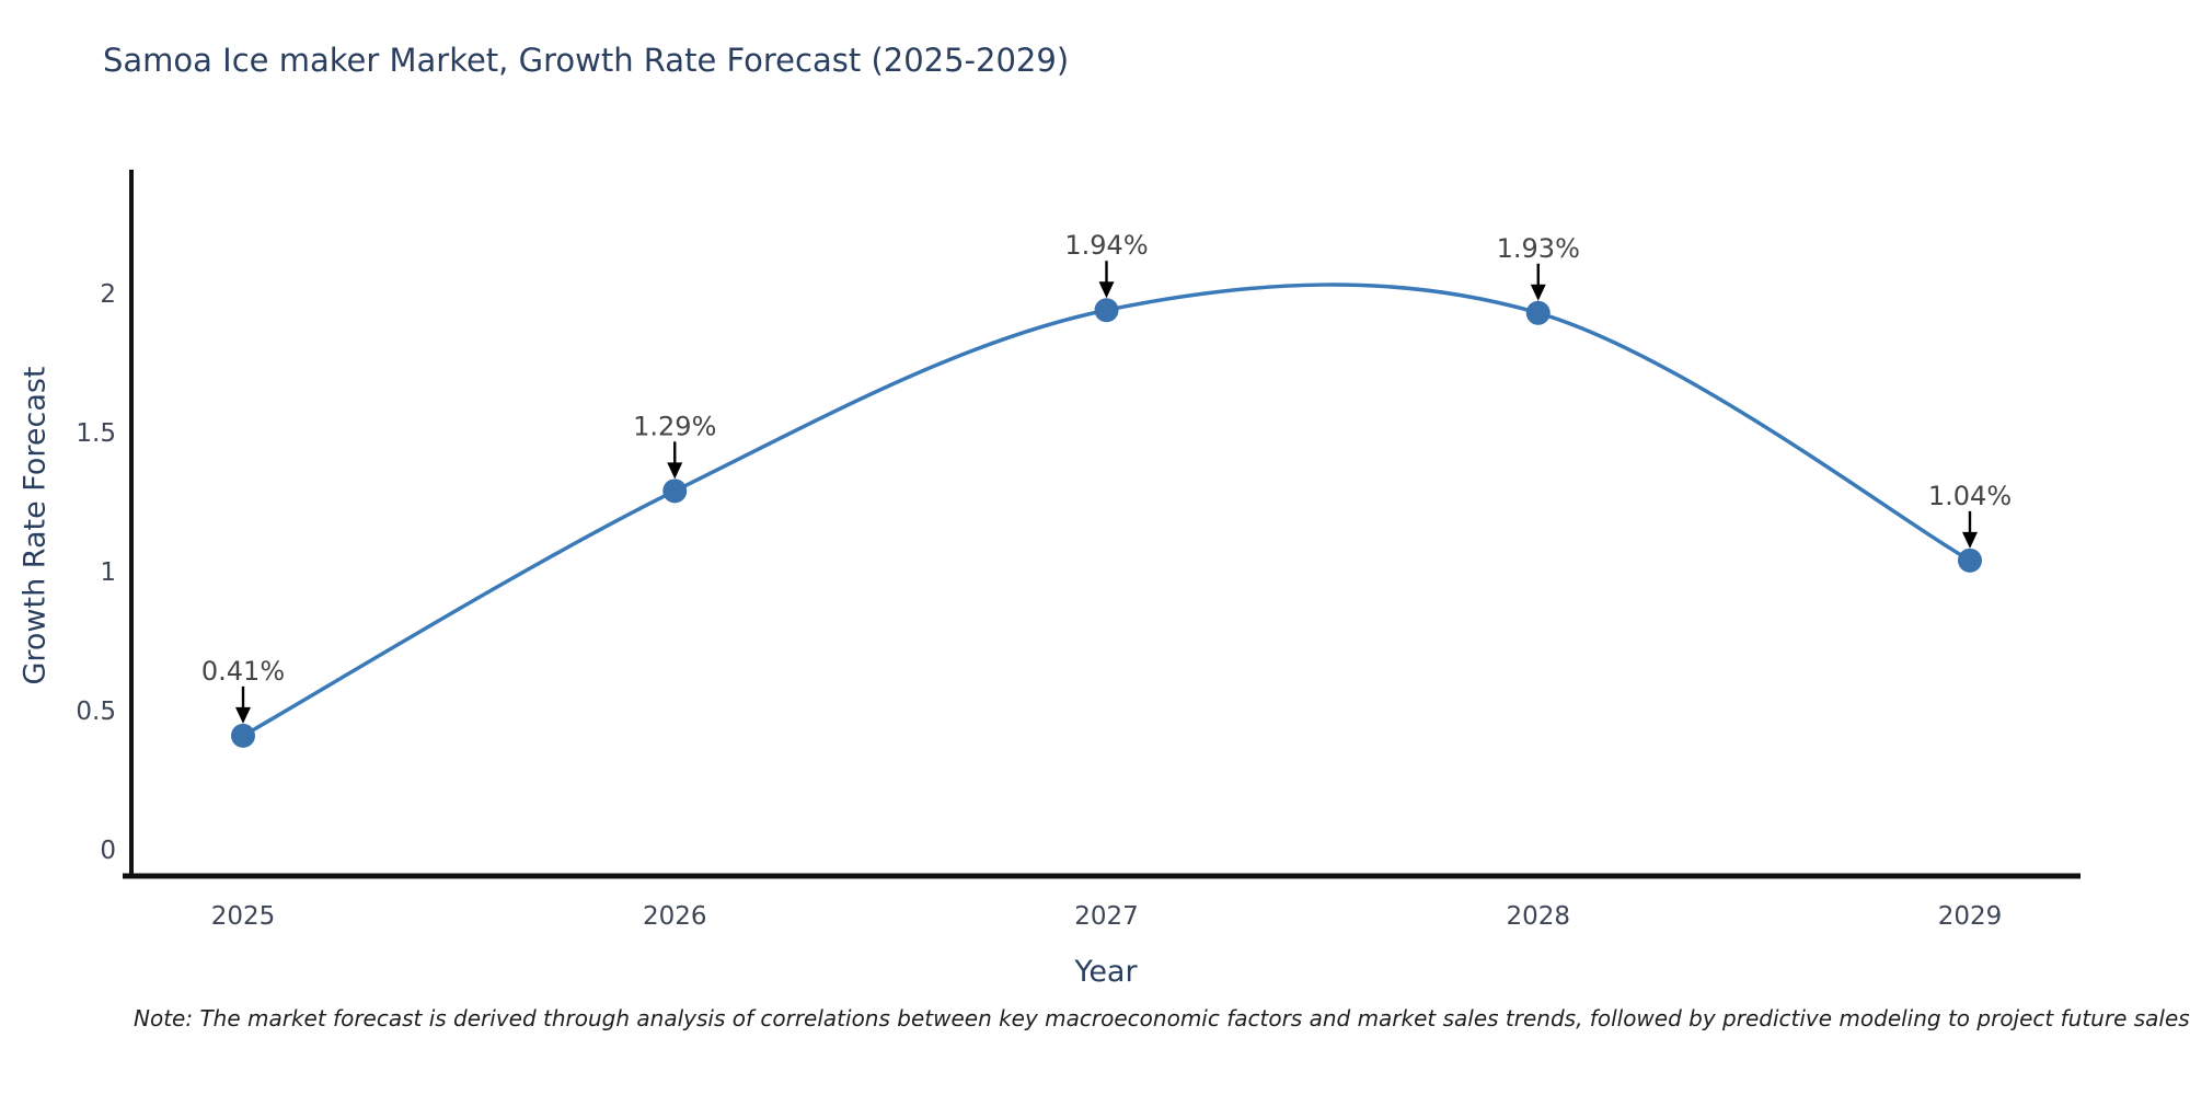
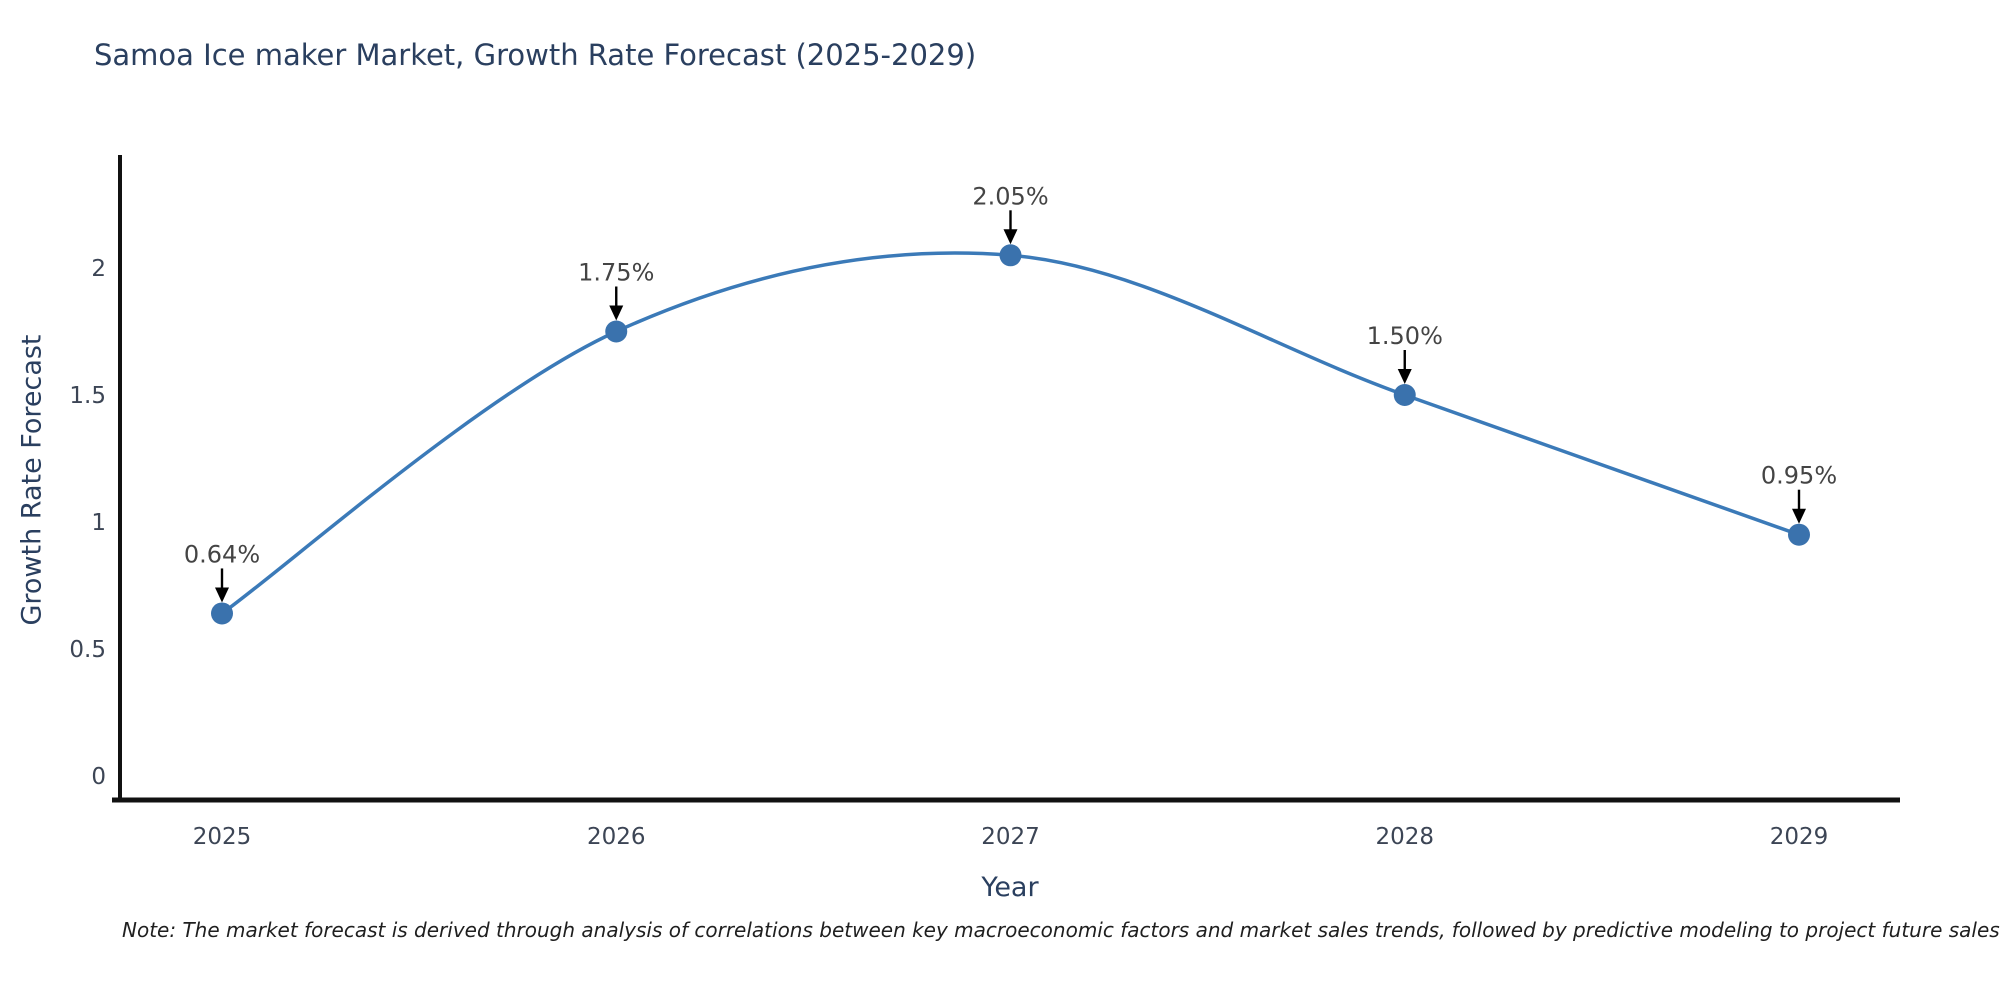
2025: 0.41% -> 0.64%
2026: 1.29% -> 1.75%
2027: 1.94% -> 2.05%
2028: 1.93% -> 1.50%
2029: 1.04% -> 0.95%
